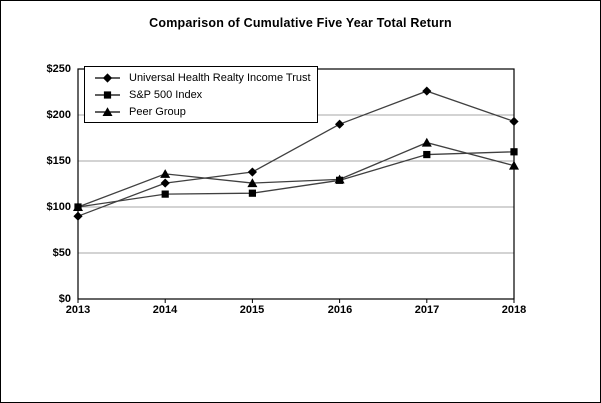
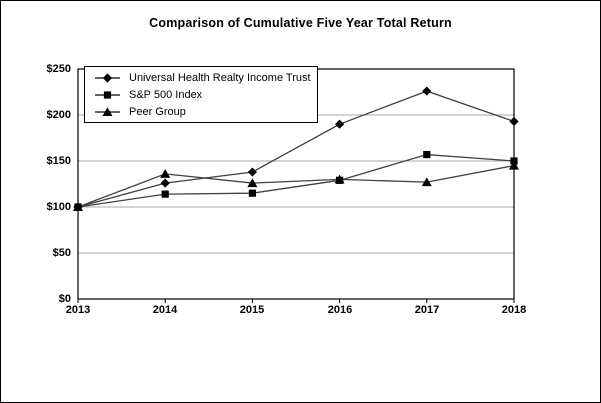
Universal Health Realty Income Trust/2013: $90 -> $100
Peer Group/2017: $170 -> $130
S&P 500 Index/2018: $160 -> $150
